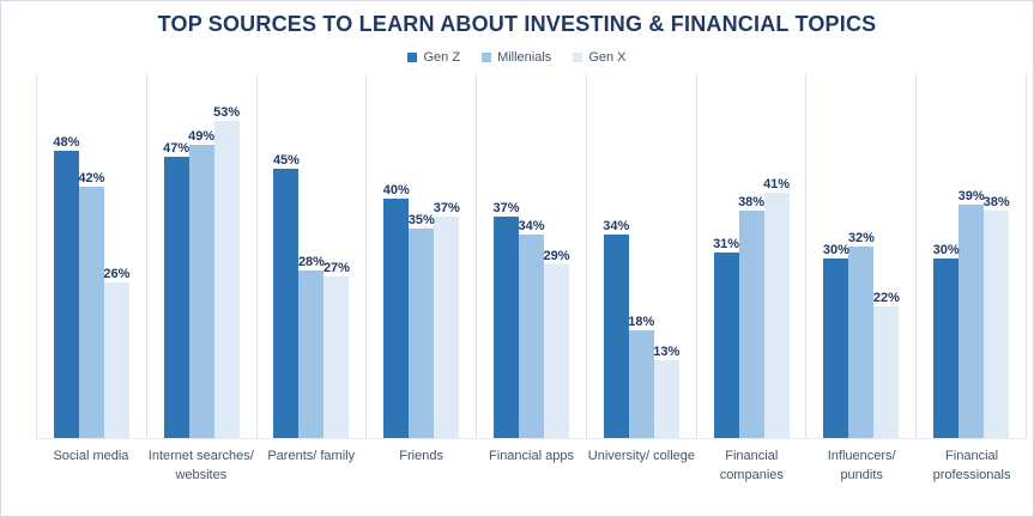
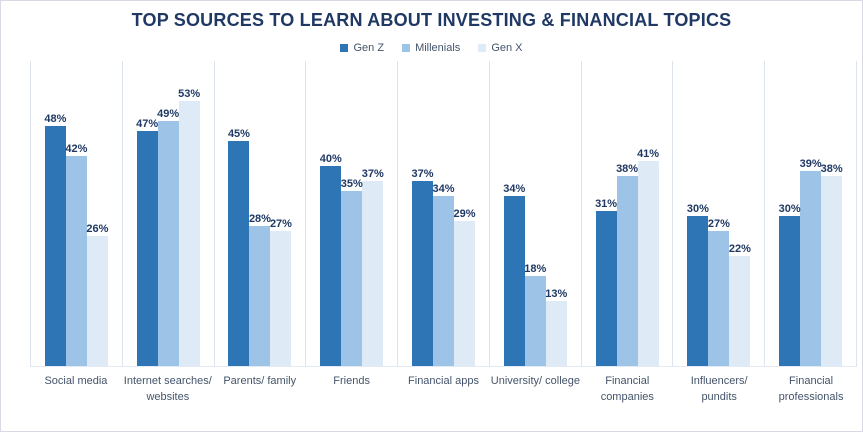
Millenials/Influencers/ pundits: 32% -> 27%
